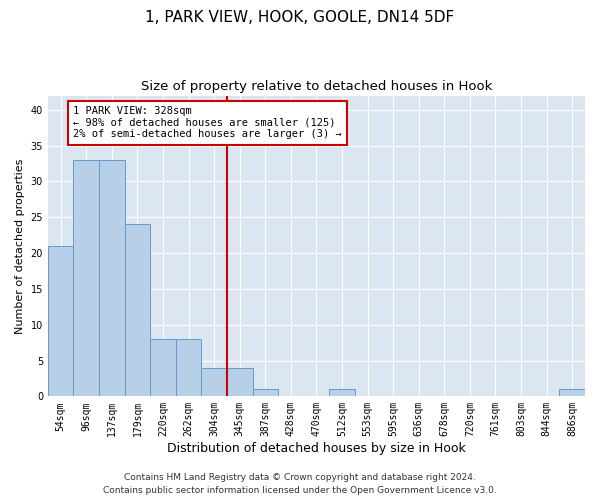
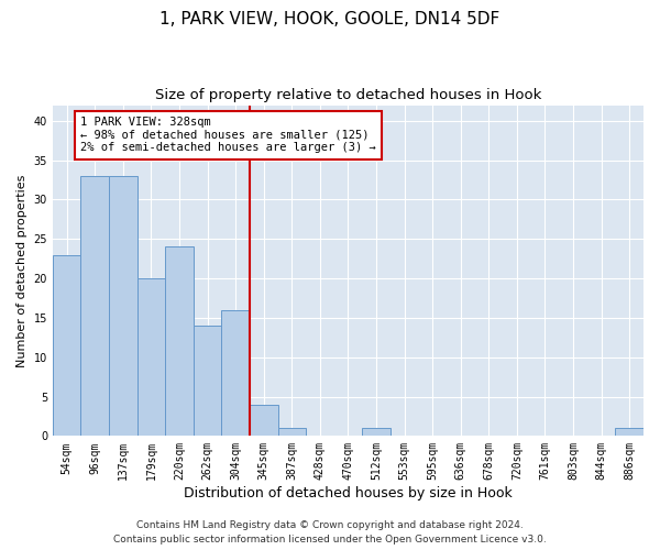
54sqm: 21 -> 23
179sqm: 24 -> 20
220sqm: 8 -> 24
262sqm: 8 -> 14
304sqm: 4 -> 16
